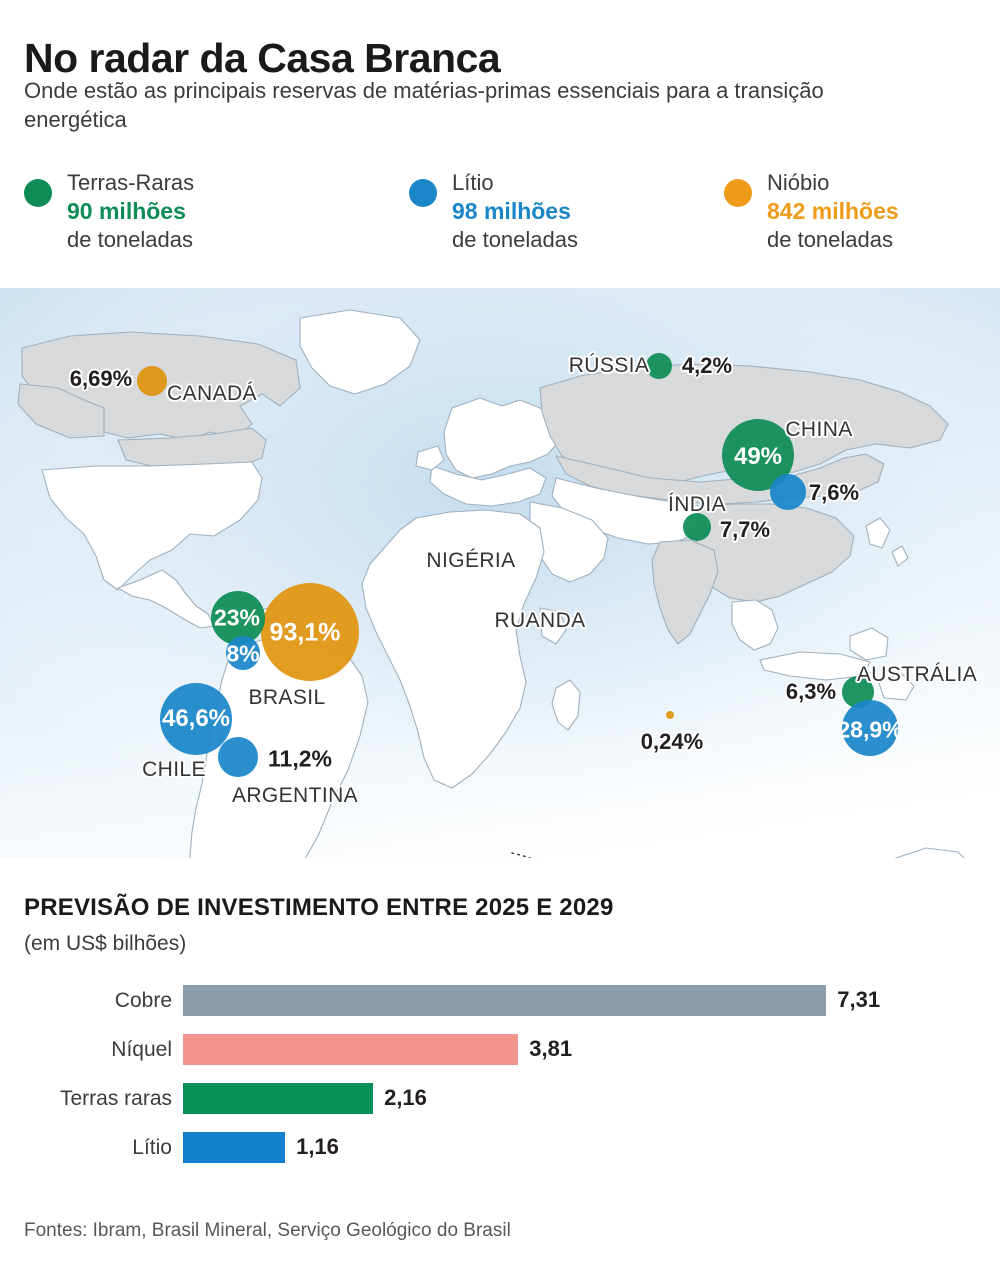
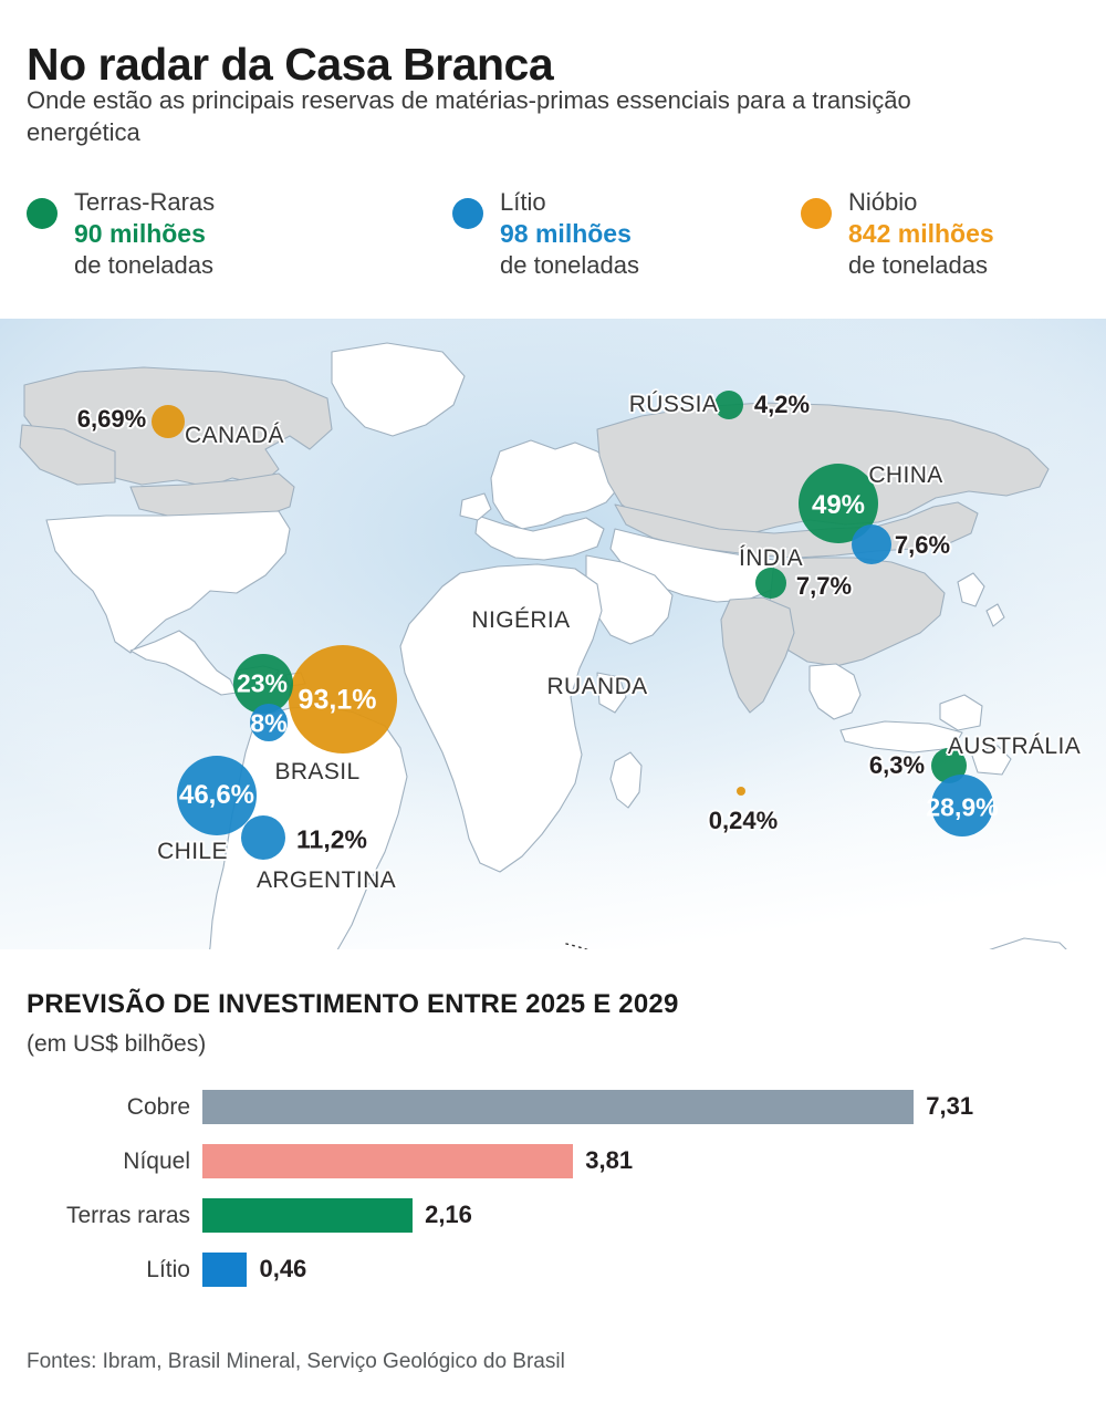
Lítio: 1,16 -> 0,46
